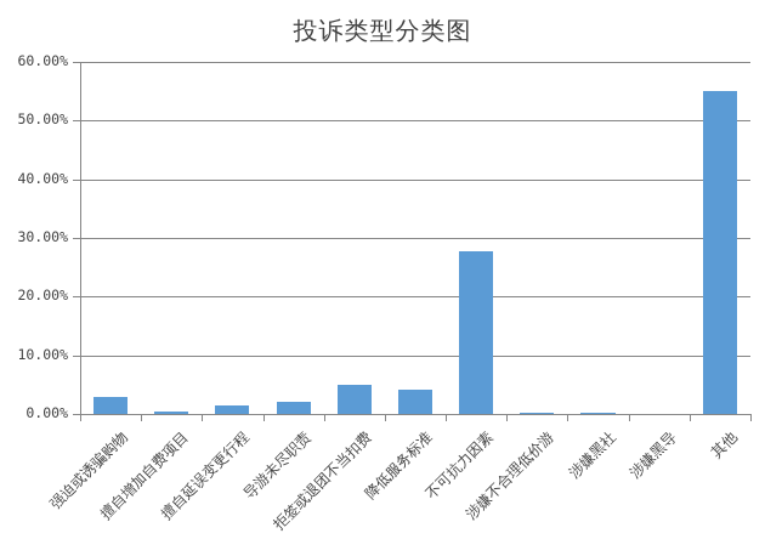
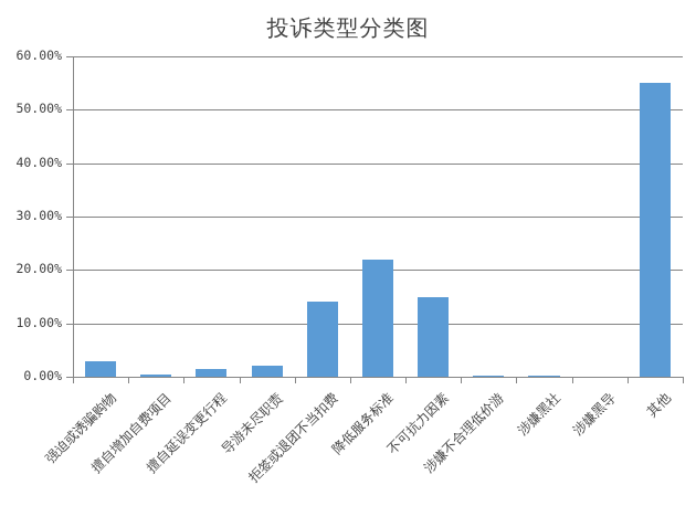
拒签或退团不当扣费: 5% -> 14%
降低服务标准: 4% -> 22%
不可抗力因素: 28% -> 15%
